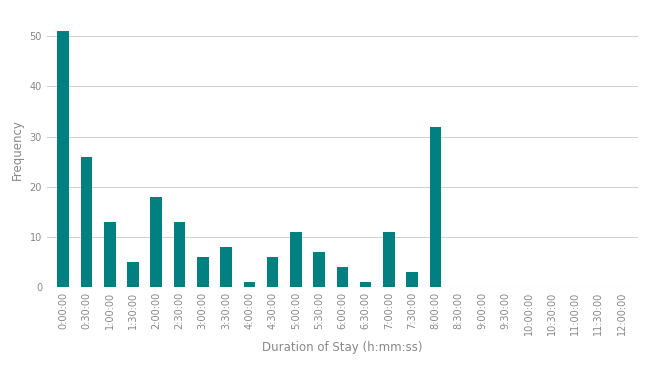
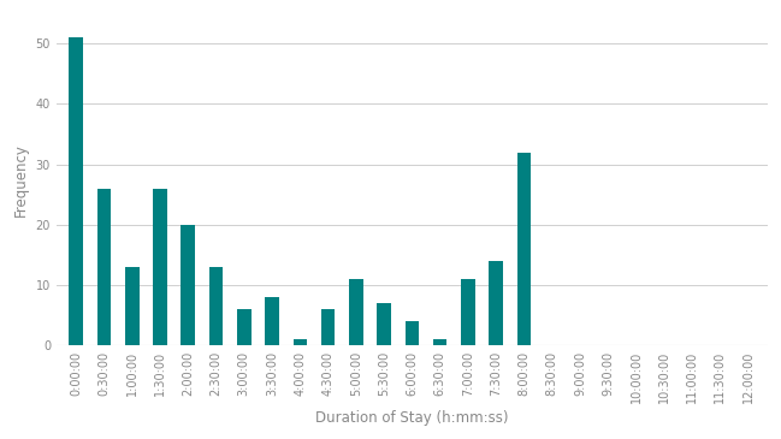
1:30:00: 5 -> 26
2:00:00: 18 -> 20
7:30:00: 3 -> 14
